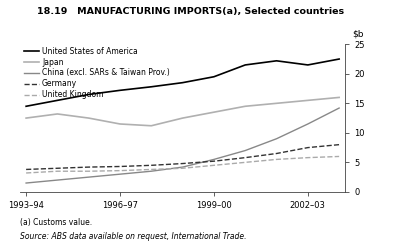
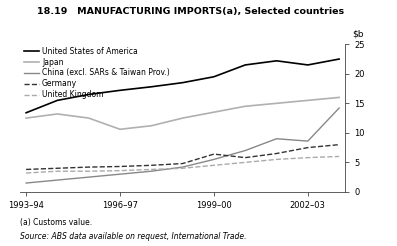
United States of America/1993–94: 14.5 -> 13.4
Japan/1996–97: 11.5 -> 10.6
Germany/1999–00: 5.2 -> 6.4
China (excl. SARs & Taiwan Prov.)/2002–03: 11.5 -> 8.6
